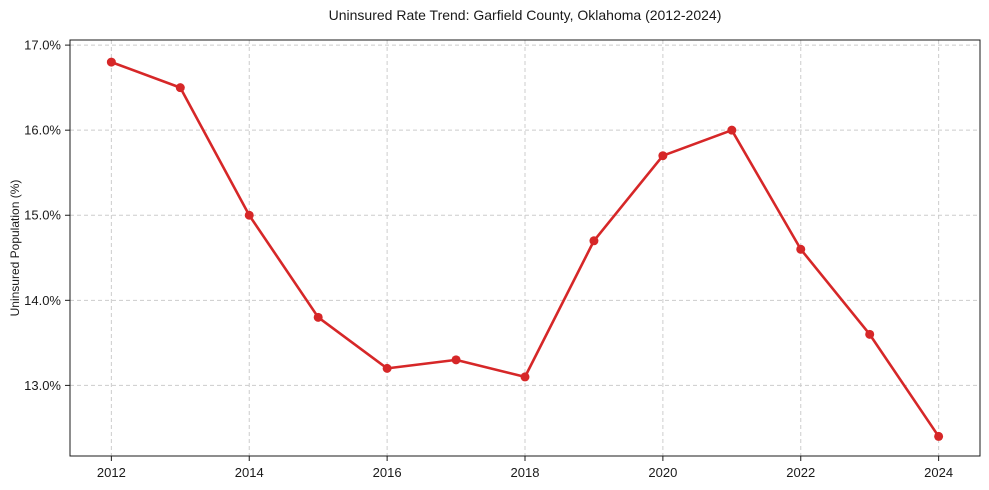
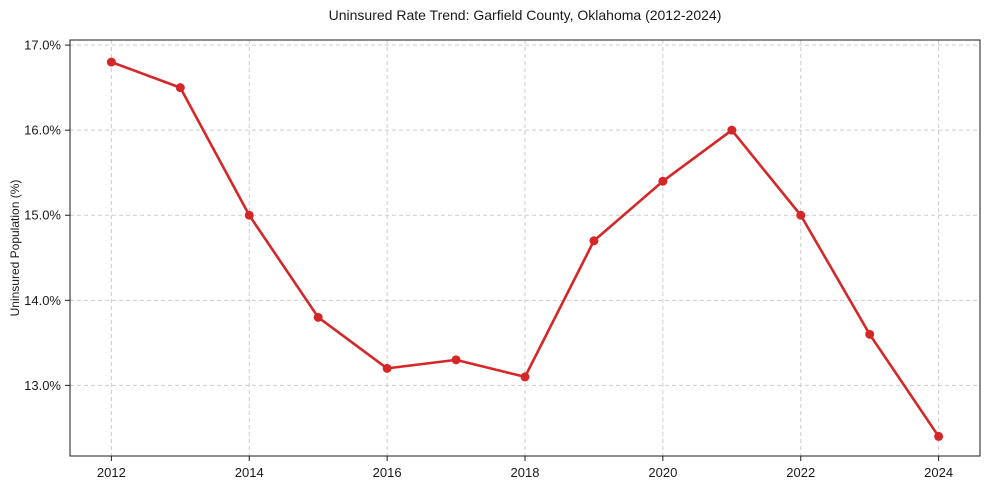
2020: 15.7% -> 15.4%
2022: 14.6% -> 15.0%
